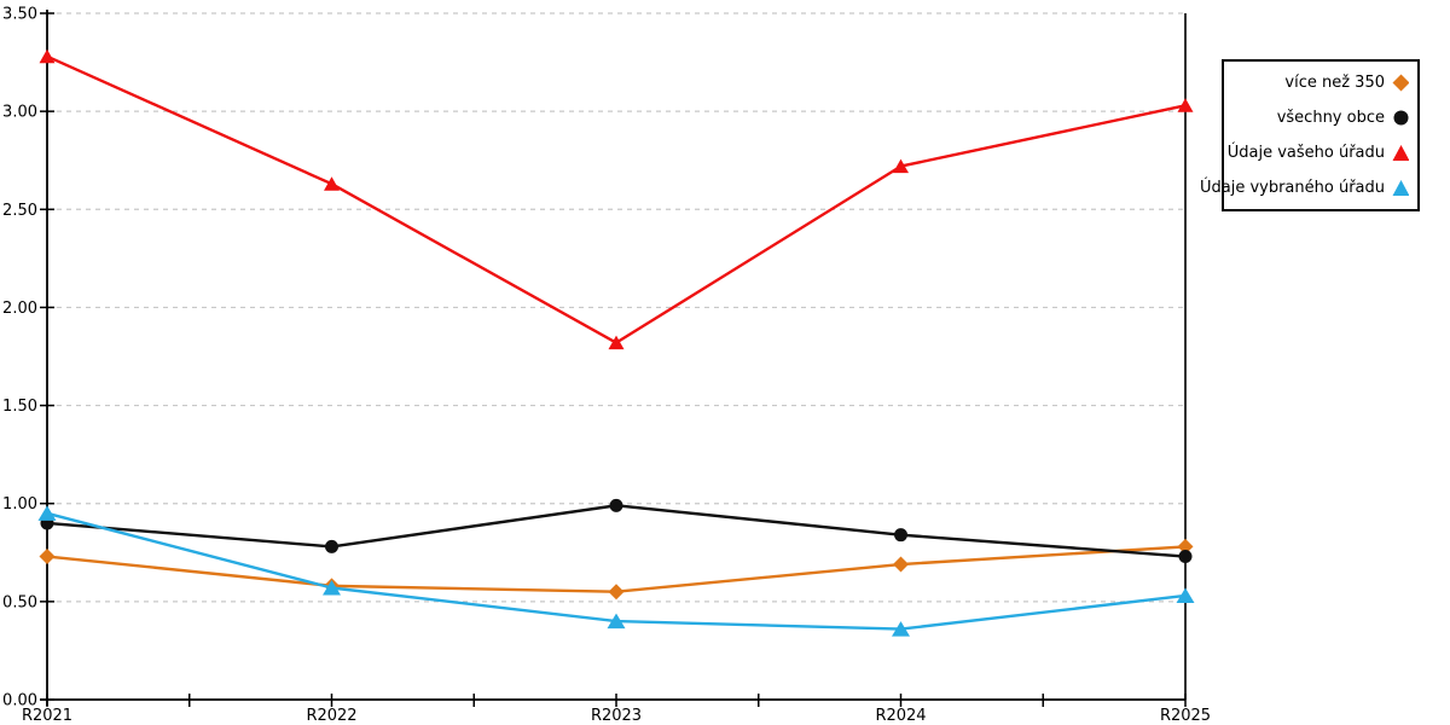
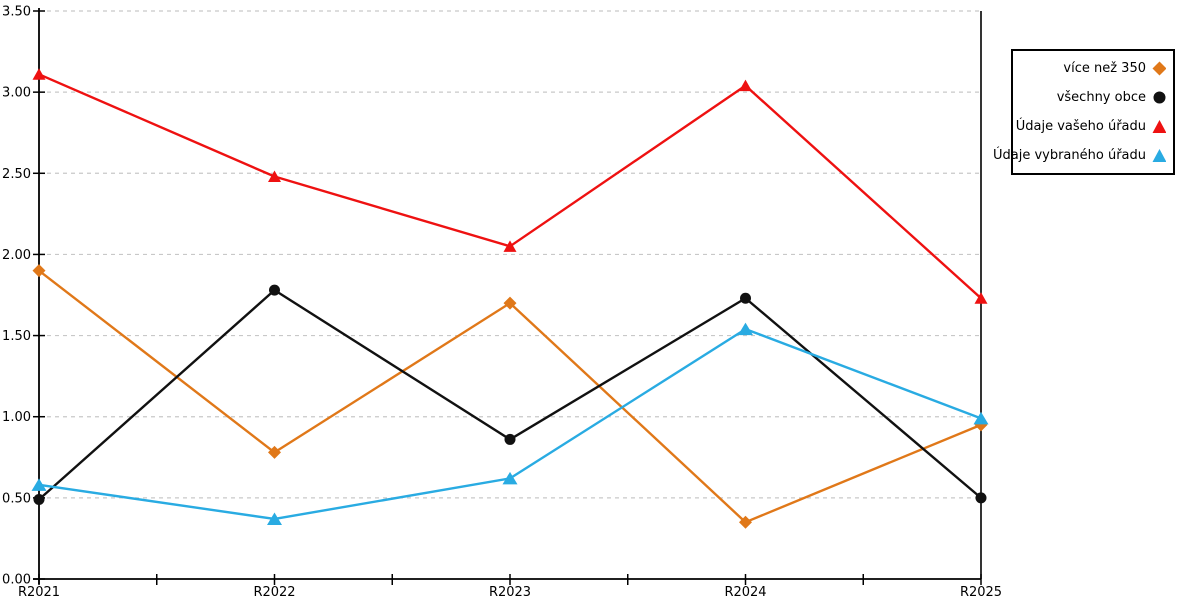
více než 350/R2021: 0.73 -> 1.90
všechny obce/R2021: 0.90 -> 0.49
Údaje vašeho úřadu/R2021: 3.28 -> 3.11
Údaje vybraného úřadu/R2021: 0.95 -> 0.58
více než 350/R2022: 0.58 -> 0.78
všechny obce/R2022: 0.78 -> 1.78
Údaje vašeho úřadu/R2022: 2.63 -> 2.48
Údaje vybraného úřadu/R2022: 0.57 -> 0.37
více než 350/R2023: 0.55 -> 1.70
všechny obce/R2023: 0.99 -> 0.86
Údaje vašeho úřadu/R2023: 1.82 -> 2.05
Údaje vybraného úřadu/R2023: 0.40 -> 0.62
více než 350/R2024: 0.69 -> 0.35
všechny obce/R2024: 0.84 -> 1.73
Údaje vašeho úřadu/R2024: 2.72 -> 3.04
Údaje vybraného úřadu/R2024: 0.36 -> 1.54
více než 350/R2025: 0.78 -> 0.95
všechny obce/R2025: 0.73 -> 0.50
Údaje vašeho úřadu/R2025: 3.03 -> 1.73
Údaje vybraného úřadu/R2025: 0.53 -> 0.99
